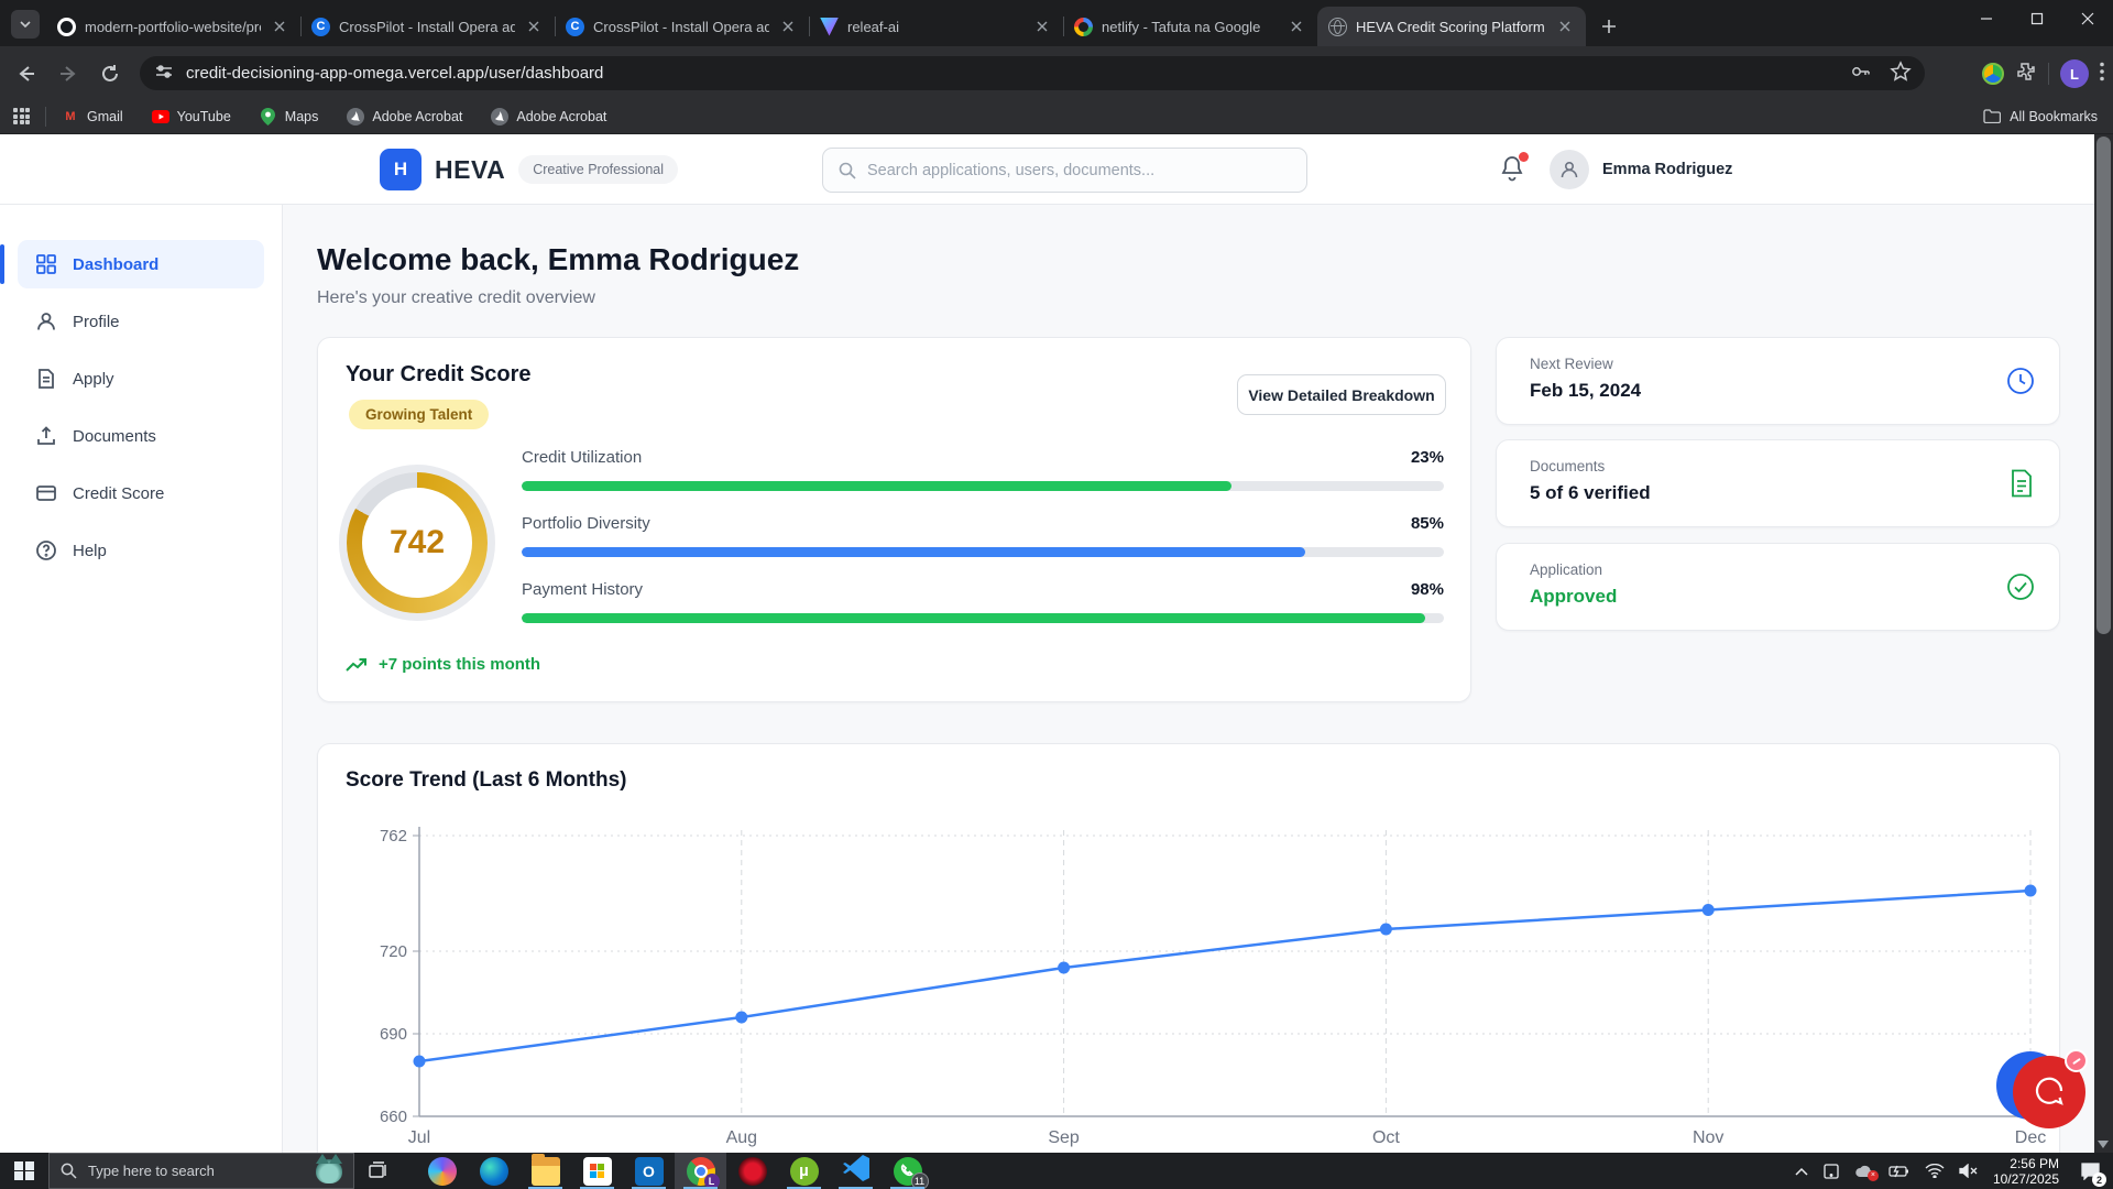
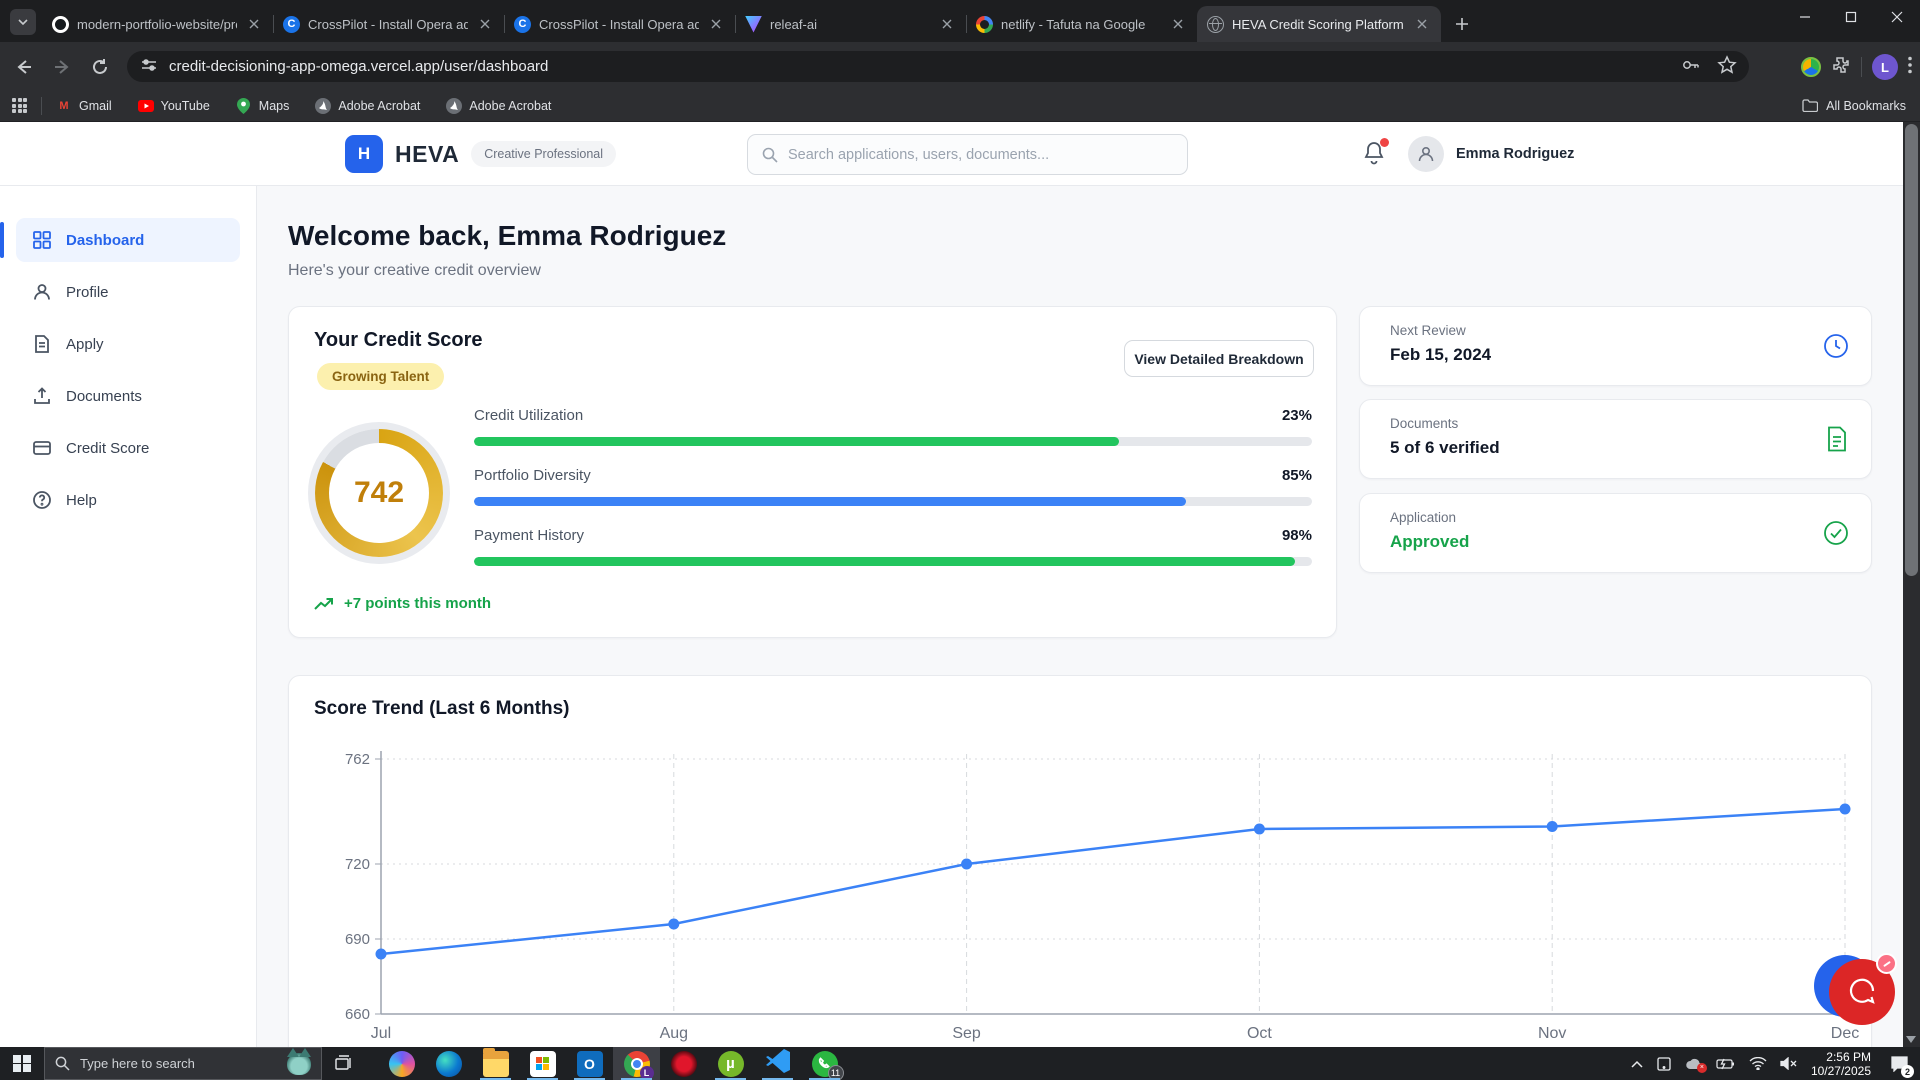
Jul: 680 -> 684
Sep: 714 -> 720
Oct: 728 -> 734
